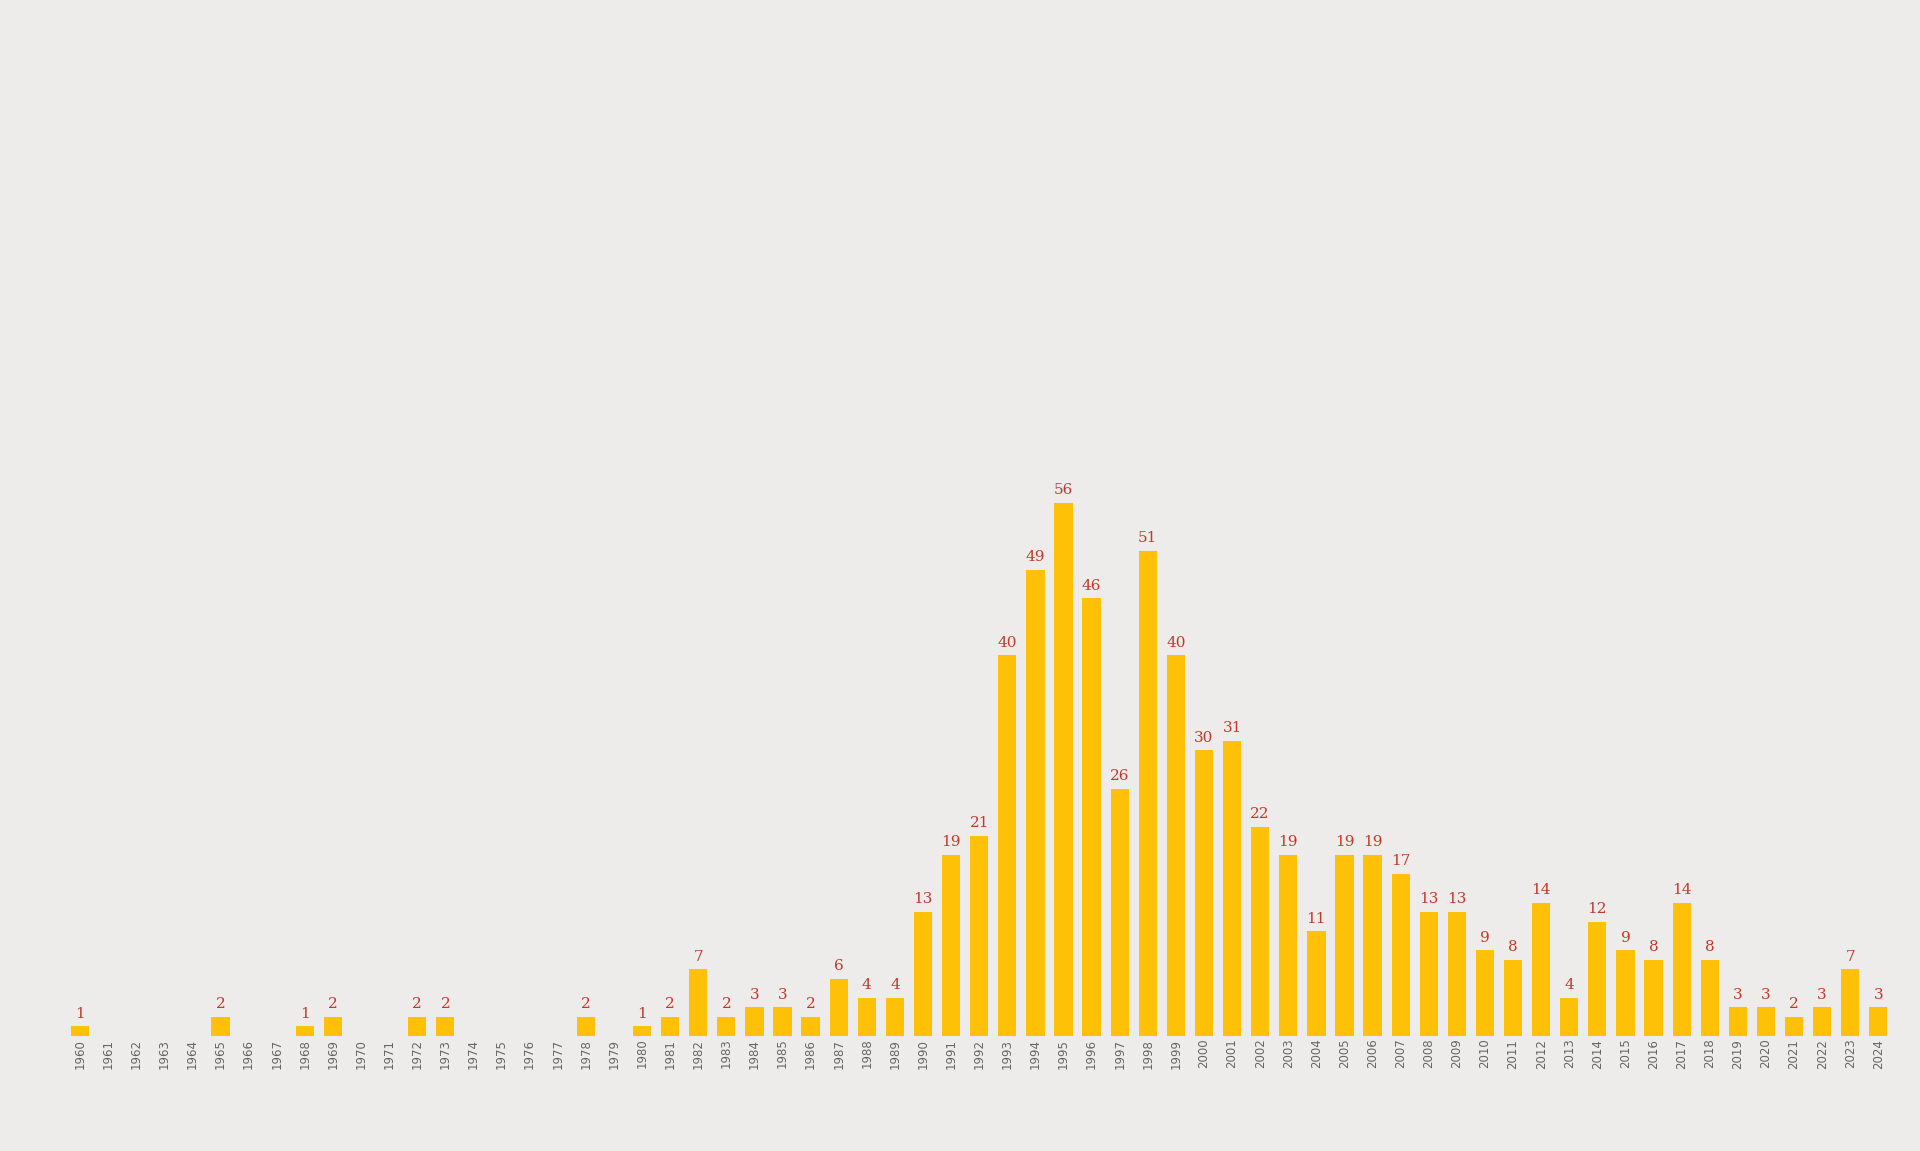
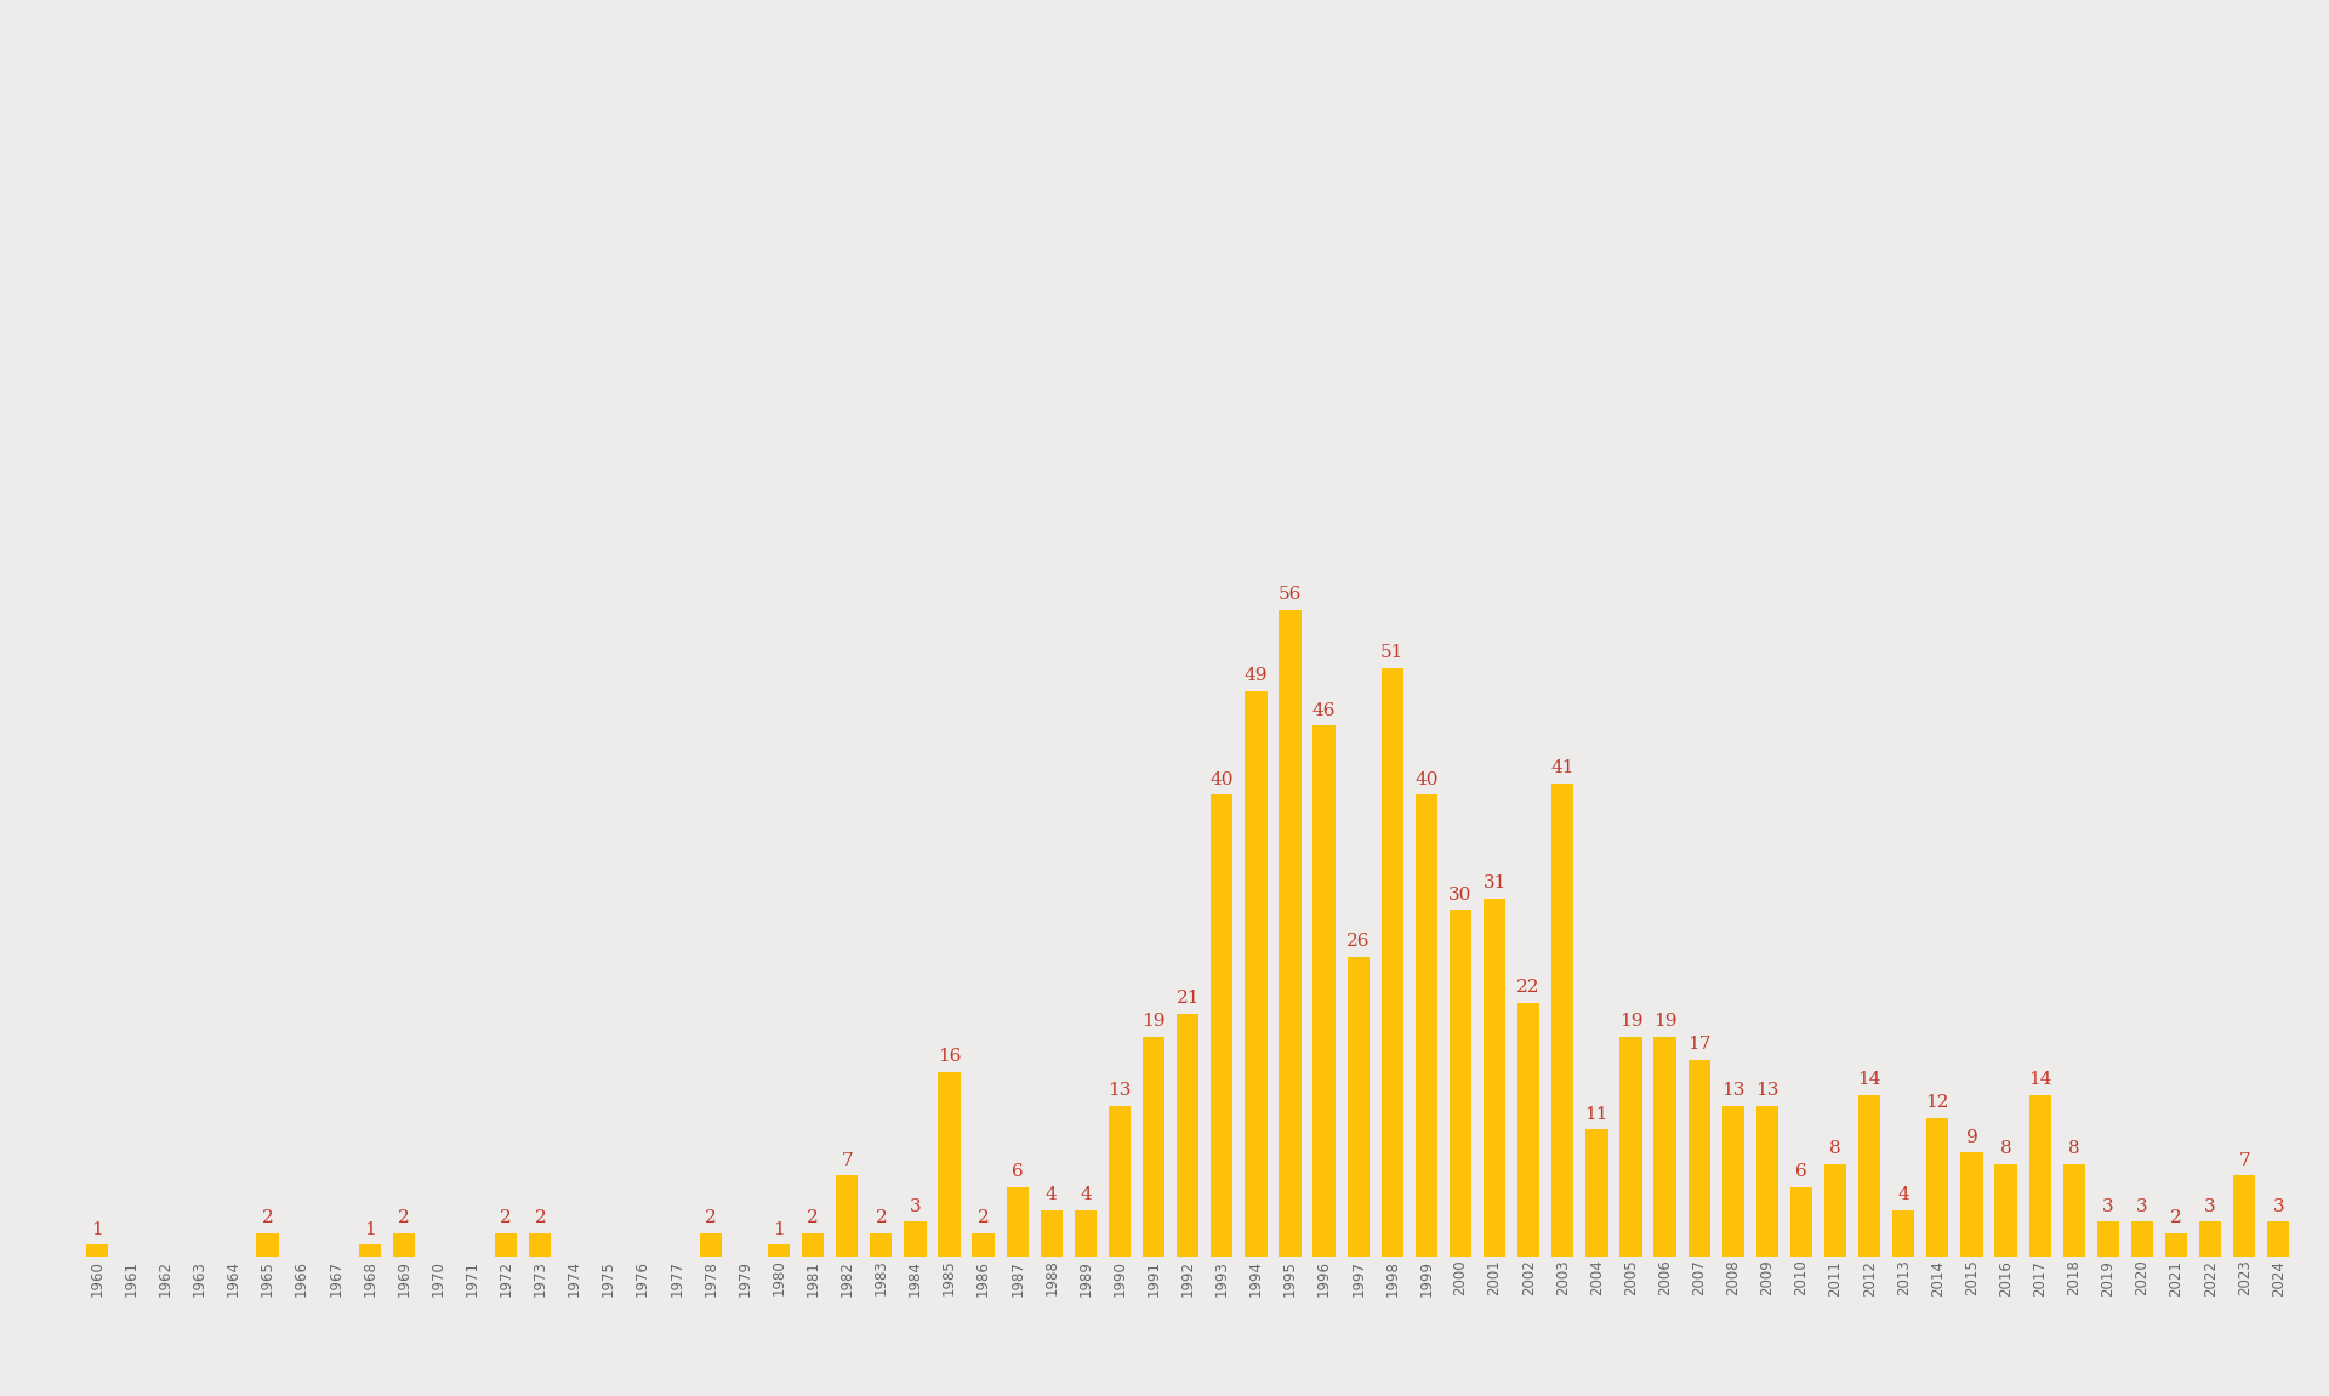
1985: 3 -> 16
2003: 19 -> 41
2010: 9 -> 6
